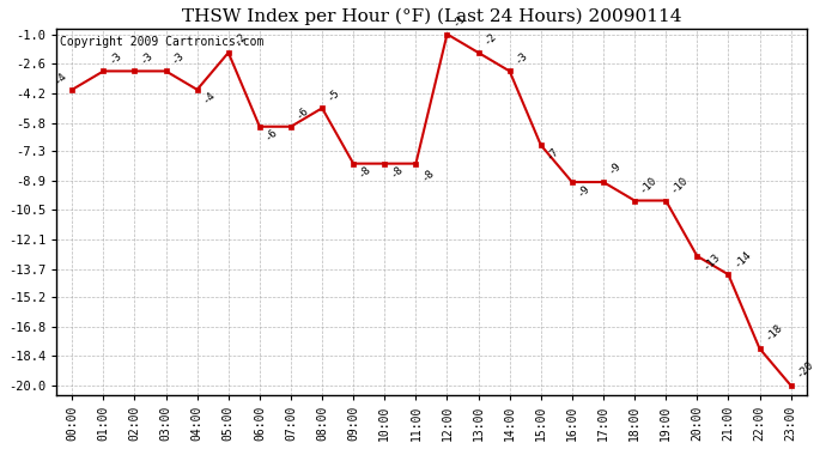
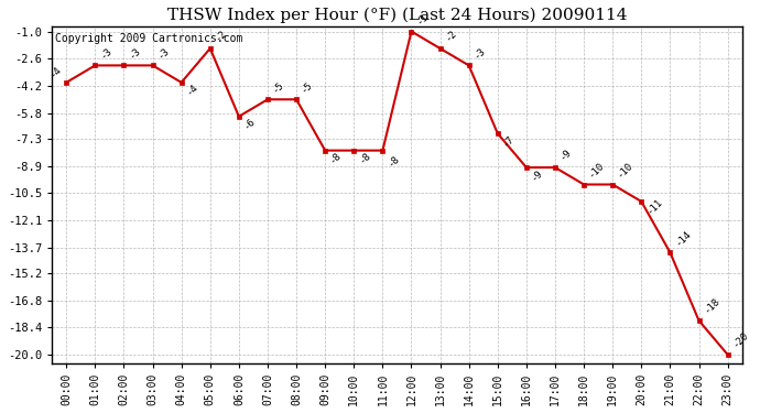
07:00: -6 -> -5
20:00: -13 -> -11
